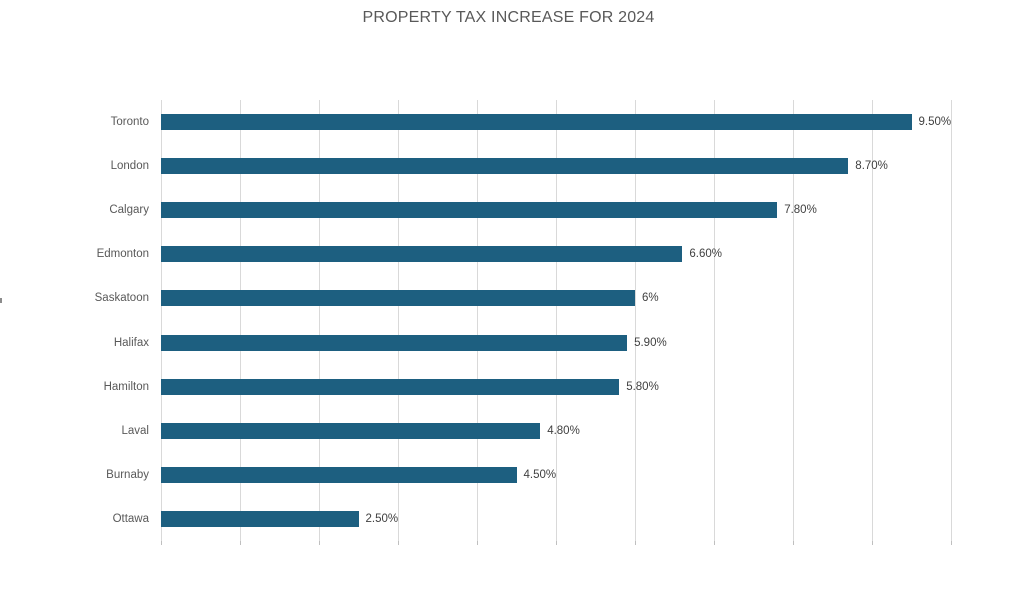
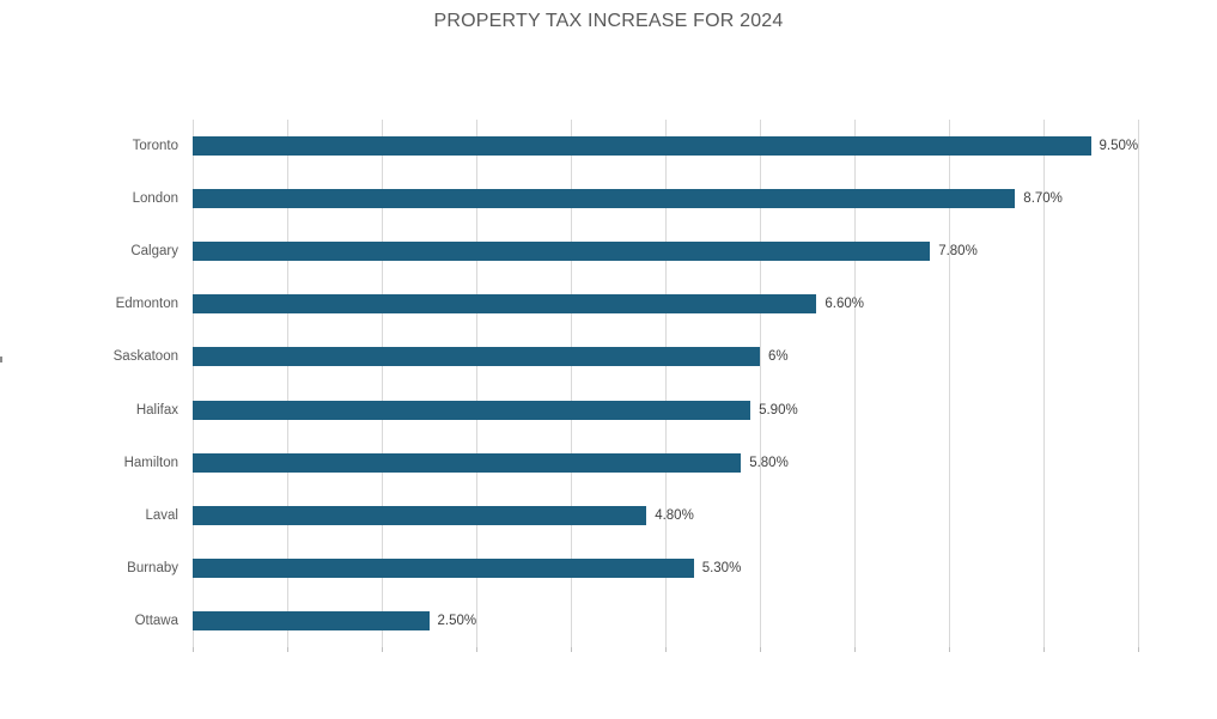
Burnaby: 4.50% -> 5.30%
